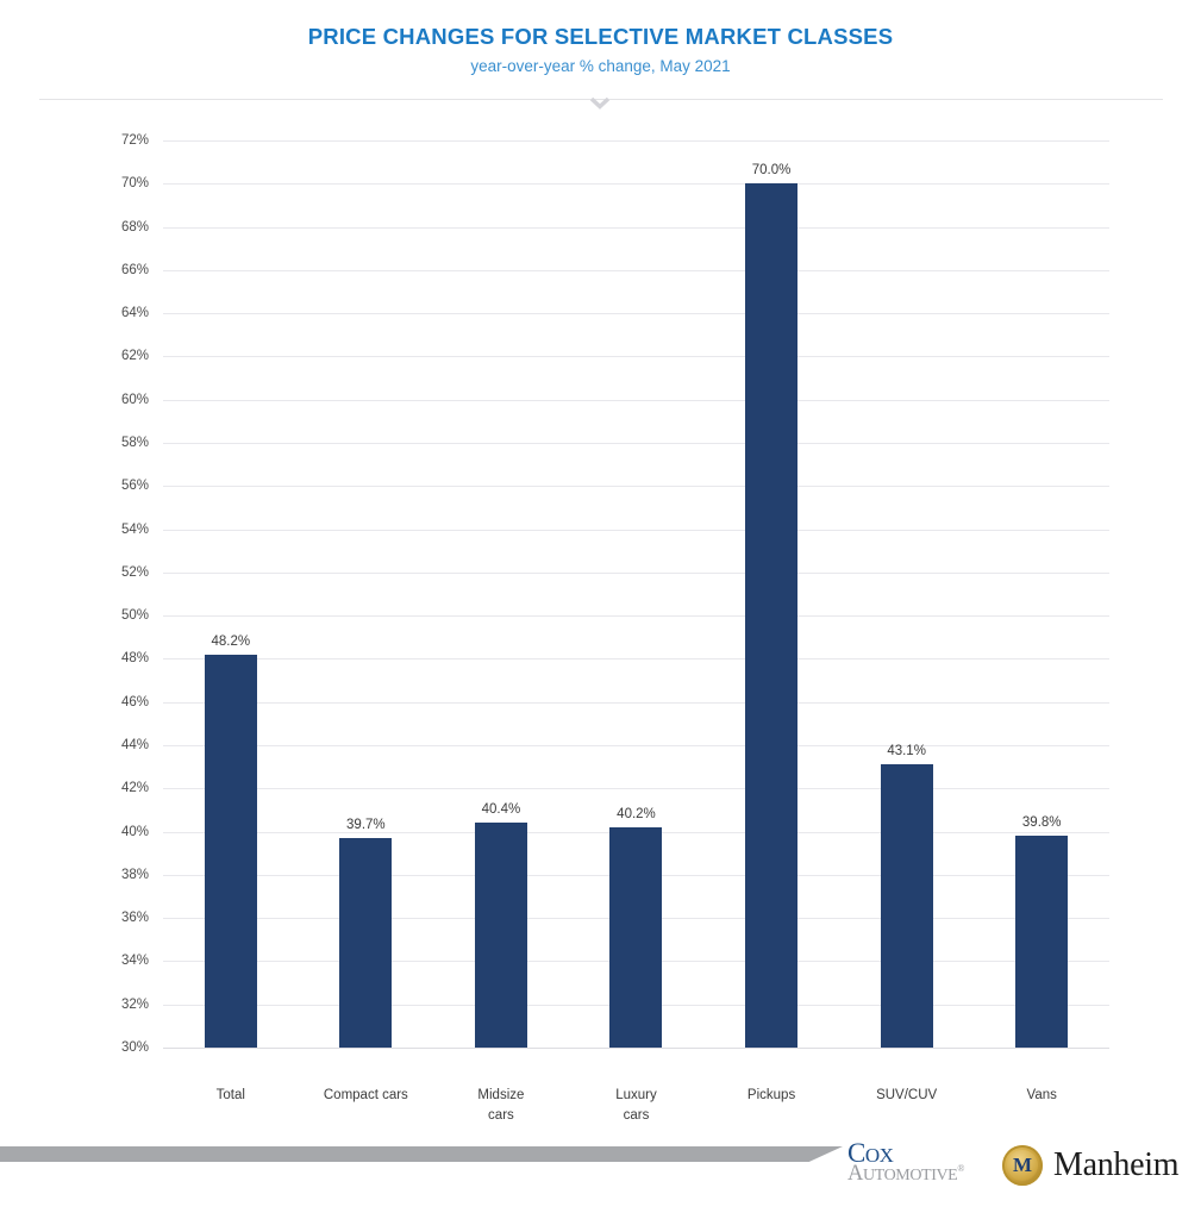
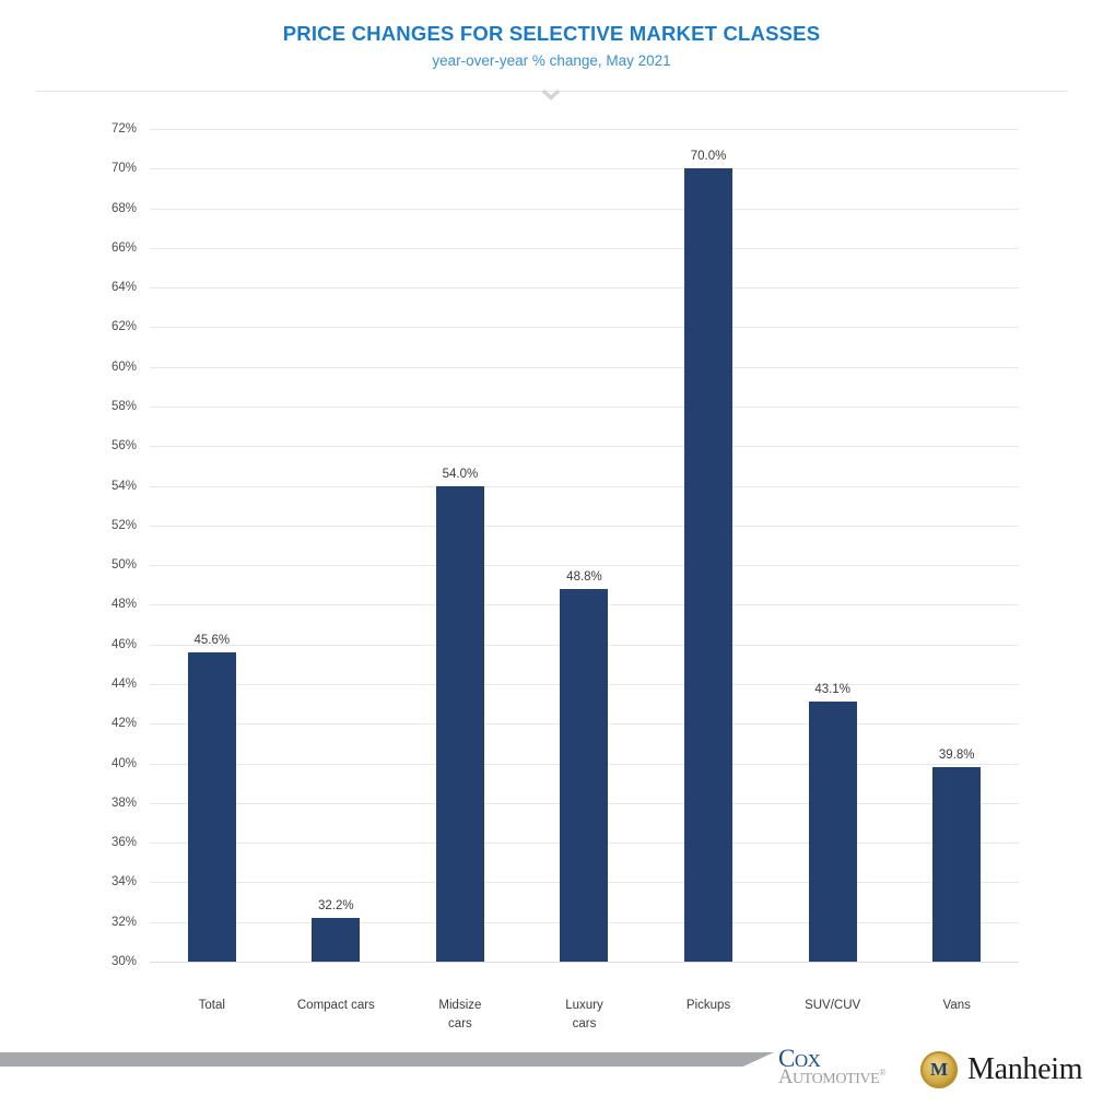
Total: 48.2% -> 45.6%
Compact cars: 39.7% -> 32.2%
Midsize cars: 40.4% -> 54.0%
Luxury cars: 40.2% -> 48.8%
